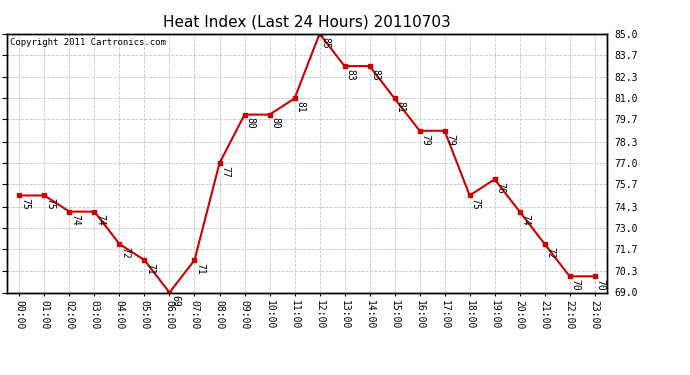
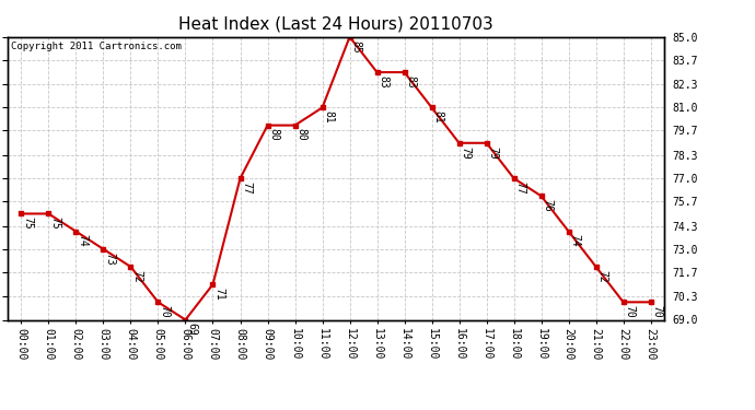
03:00: 74 -> 73
05:00: 71 -> 70
18:00: 75 -> 77
